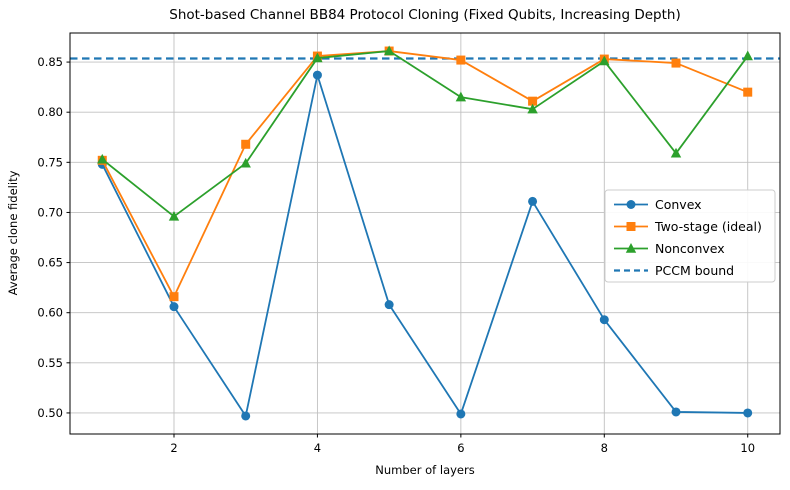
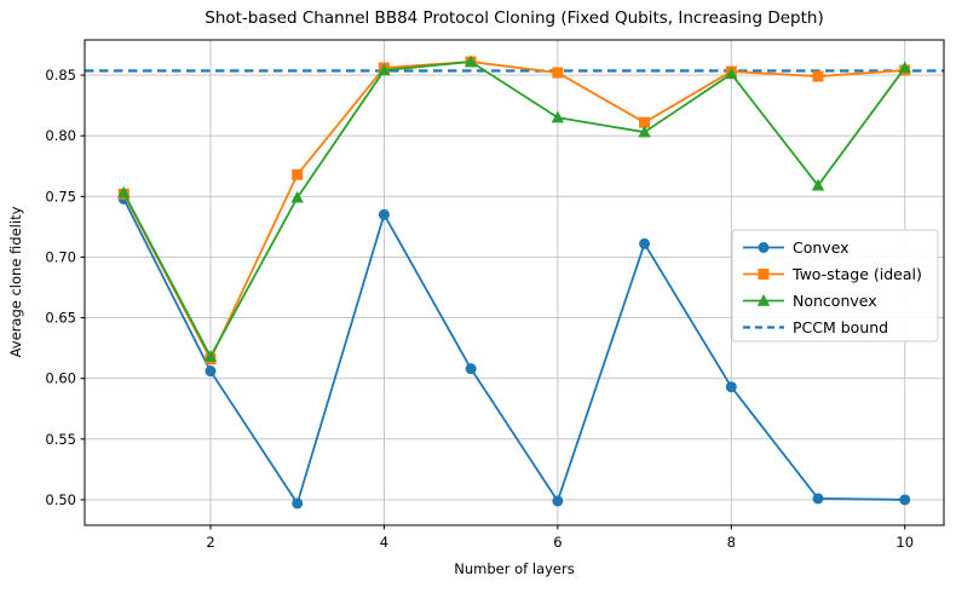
Nonconvex/2: 0.696 -> 0.618
Convex/4: 0.837 -> 0.735
Two-stage (ideal)/10: 0.820 -> 0.854
